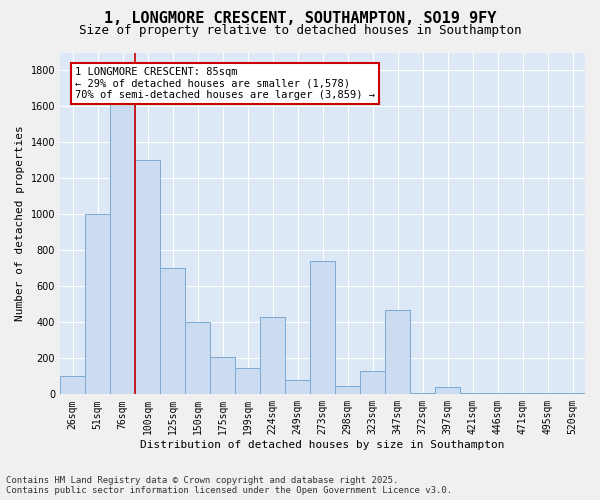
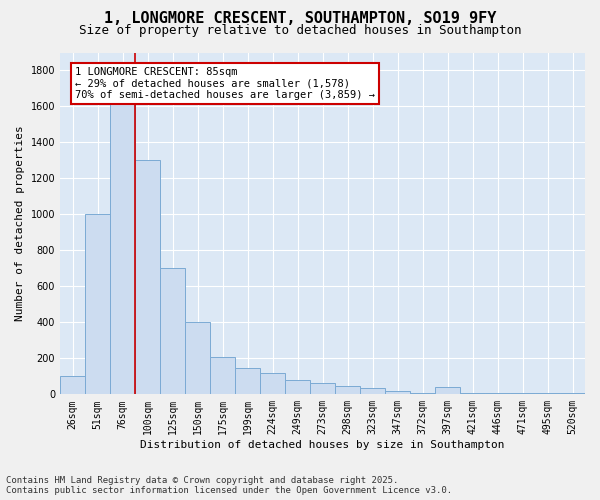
224sqm: 430 -> 120
273sqm: 740 -> 60
323sqm: 130 -> 40
347sqm: 470 -> 20
